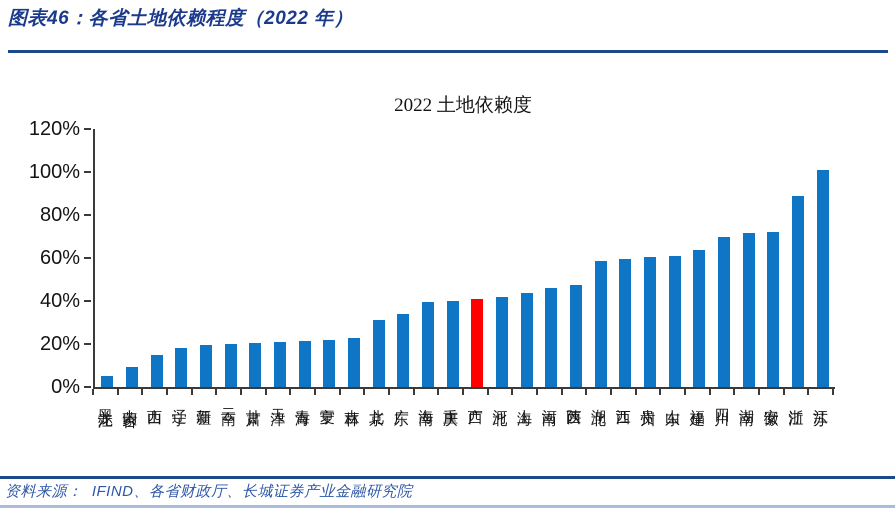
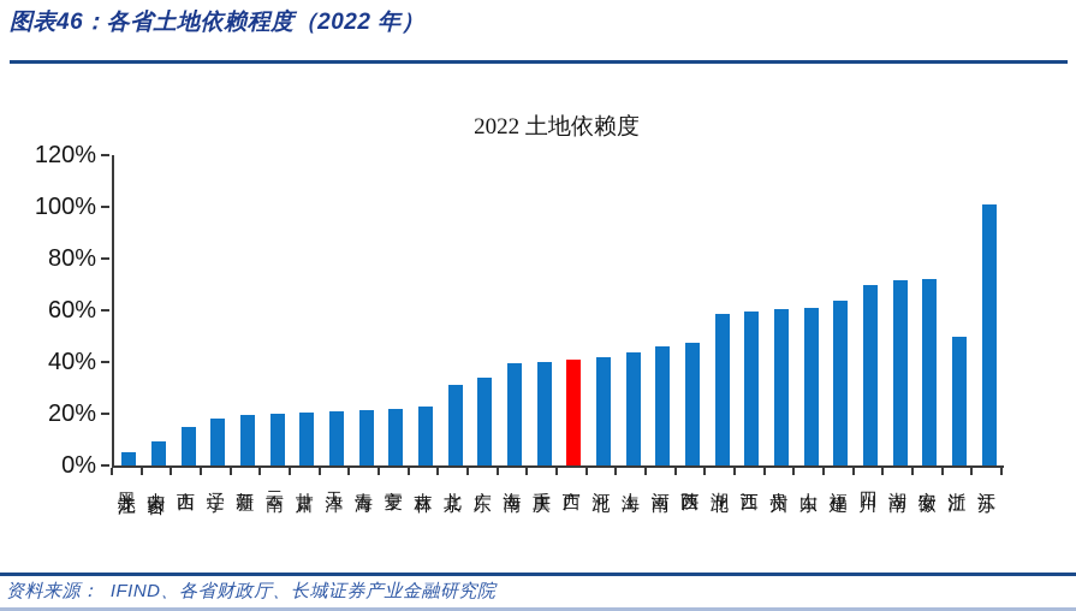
浙江: 89% -> 50%
